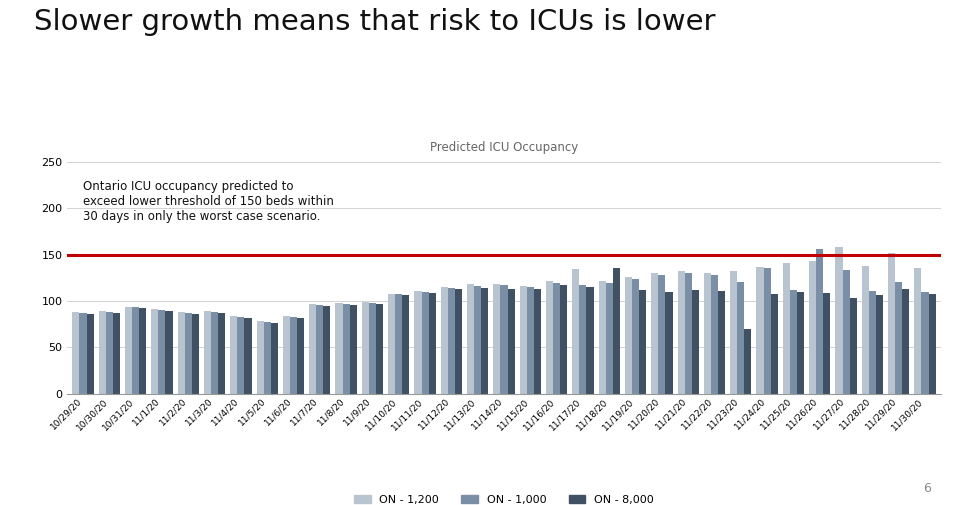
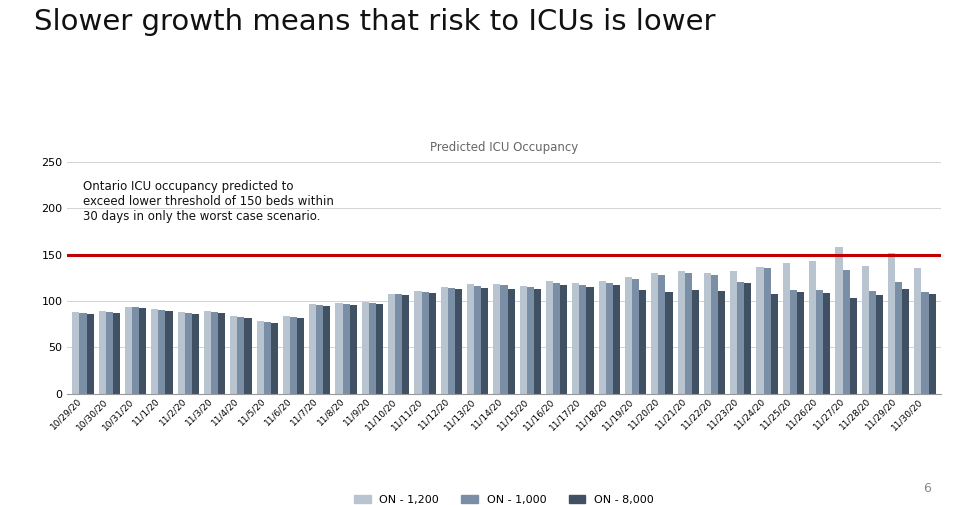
ON - 1,200/11/17/20: 134 -> 119
ON - 8,000/11/18/20: 136 -> 117
ON - 8,000/11/23/20: 70 -> 119
ON - 1,000/11/26/20: 156 -> 112
